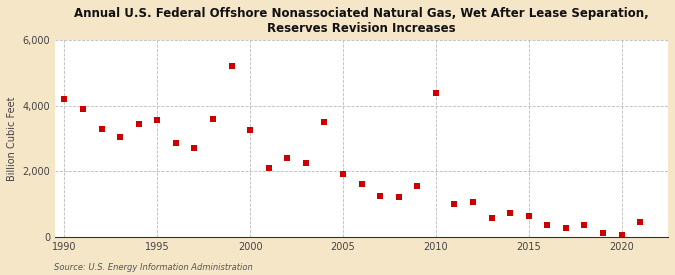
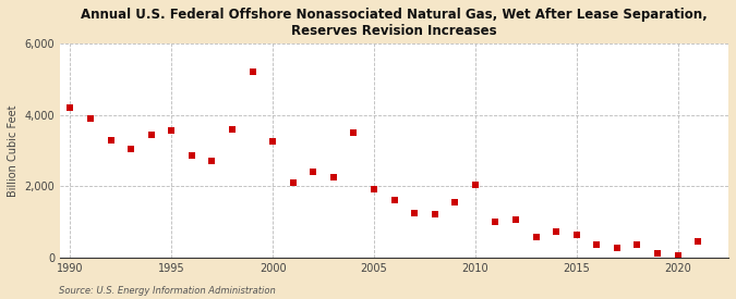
2010: 4,400 -> 2,030
